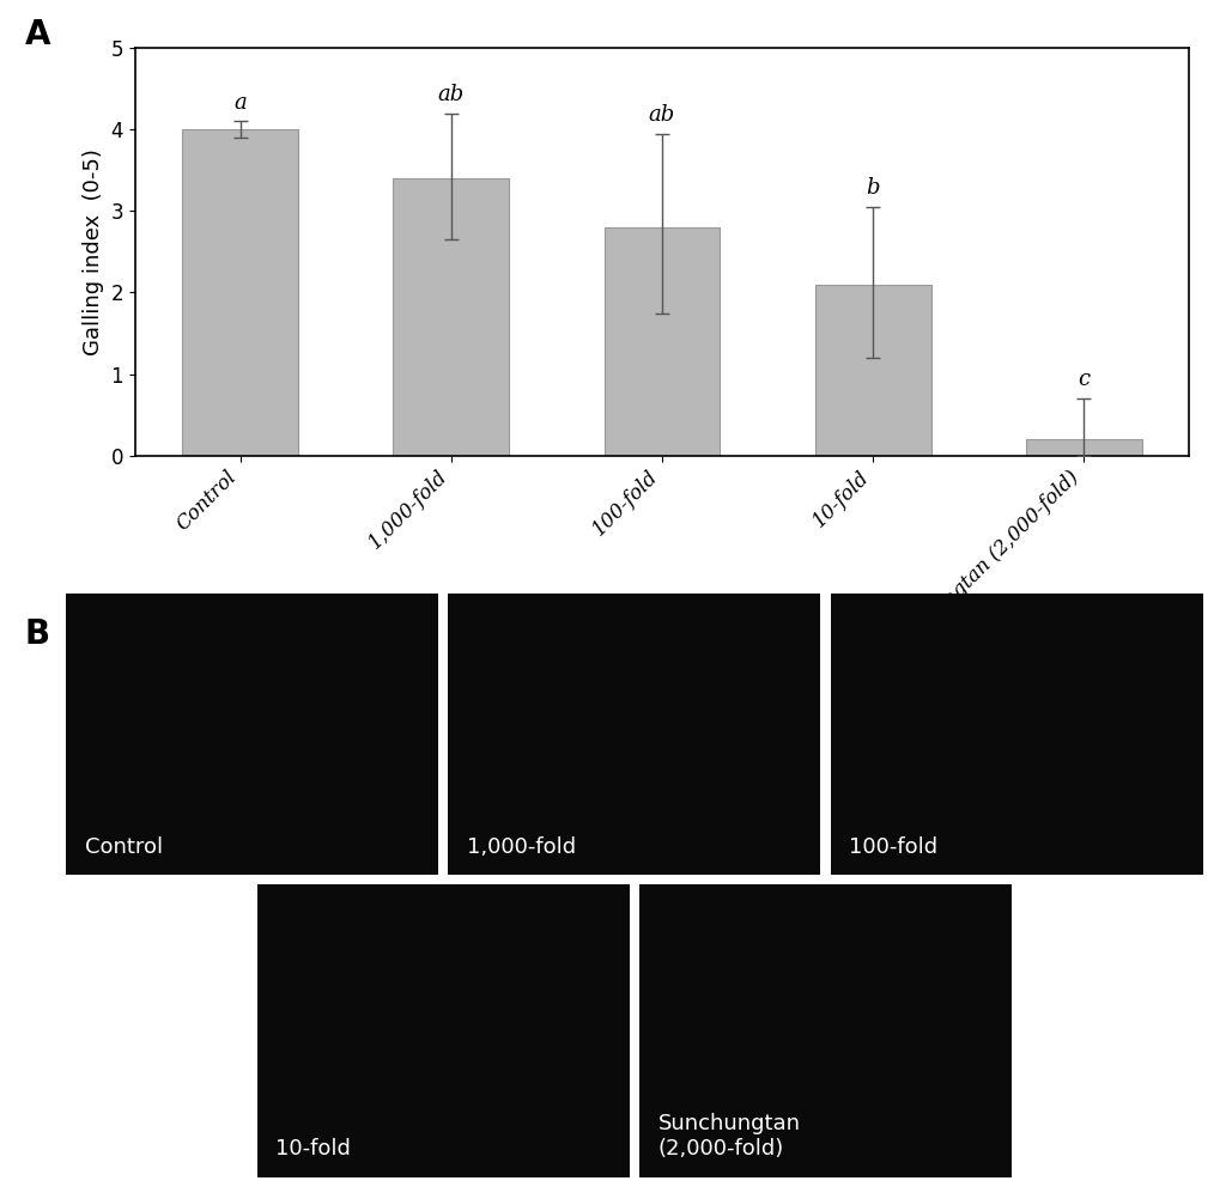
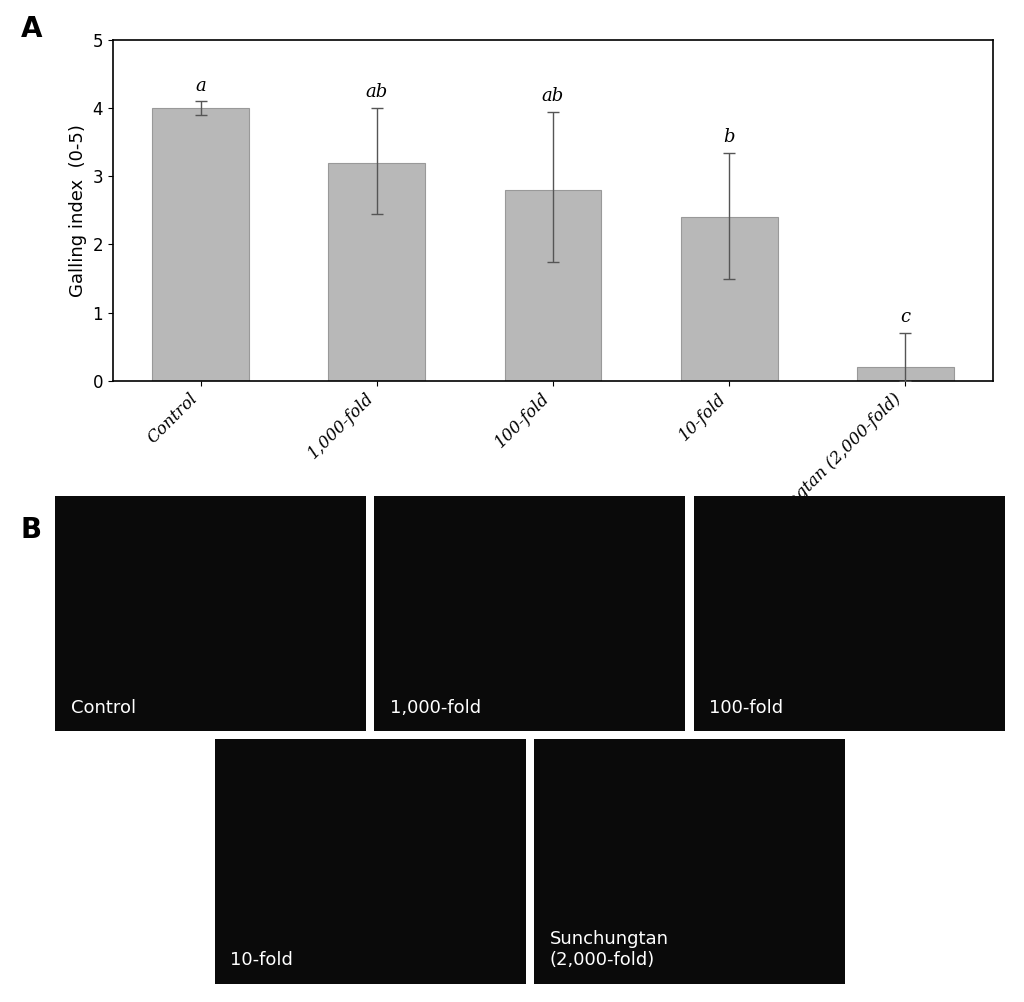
1,000-fold: 3.4 -> 3.2
10-fold: 2.1 -> 2.4
